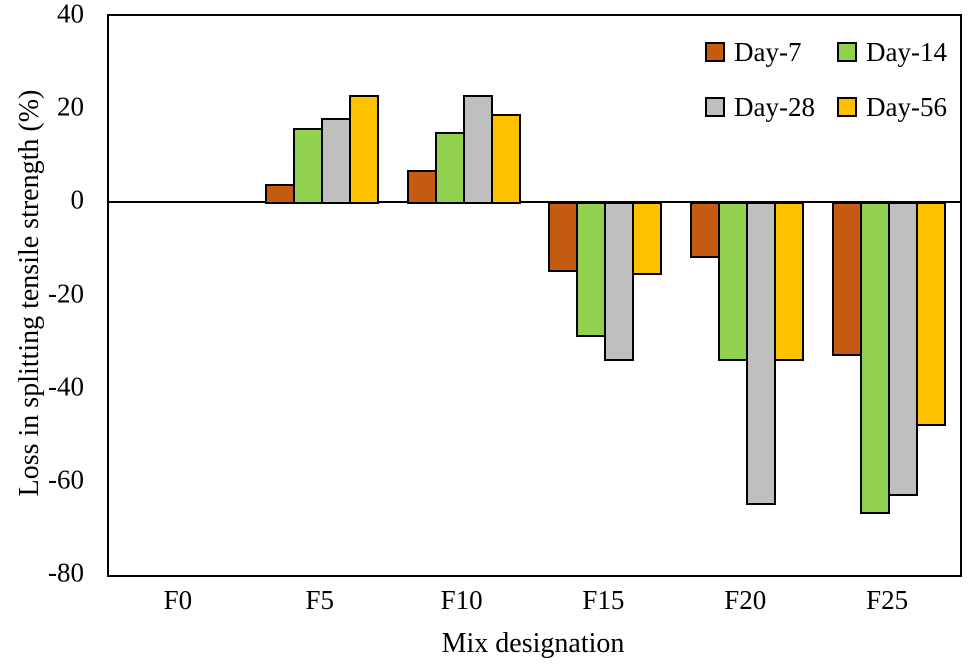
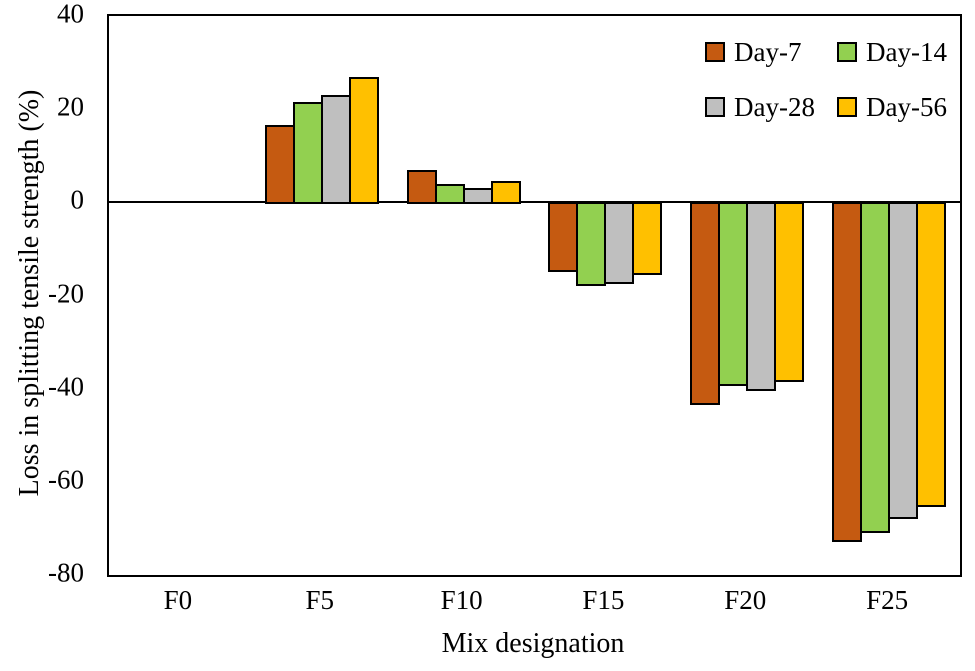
Day-7/F5: 4 -> 16
Day-14/F5: 16 -> 22
Day-28/F5: 18 -> 23
Day-56/F5: 23 -> 27
Day-14/F10: 15 -> 4
Day-28/F10: 23 -> 3
Day-56/F10: 19 -> 4
Day-14/F15: -29 -> -18
Day-28/F15: -34 -> -18
Day-7/F20: -12 -> -44
Day-14/F20: -34 -> -40
Day-28/F20: -65 -> -40
Day-56/F20: -34 -> -38
Day-7/F25: -33 -> -73
Day-14/F25: -67 -> -71
Day-28/F25: -63 -> -68
Day-56/F25: -48 -> -66
